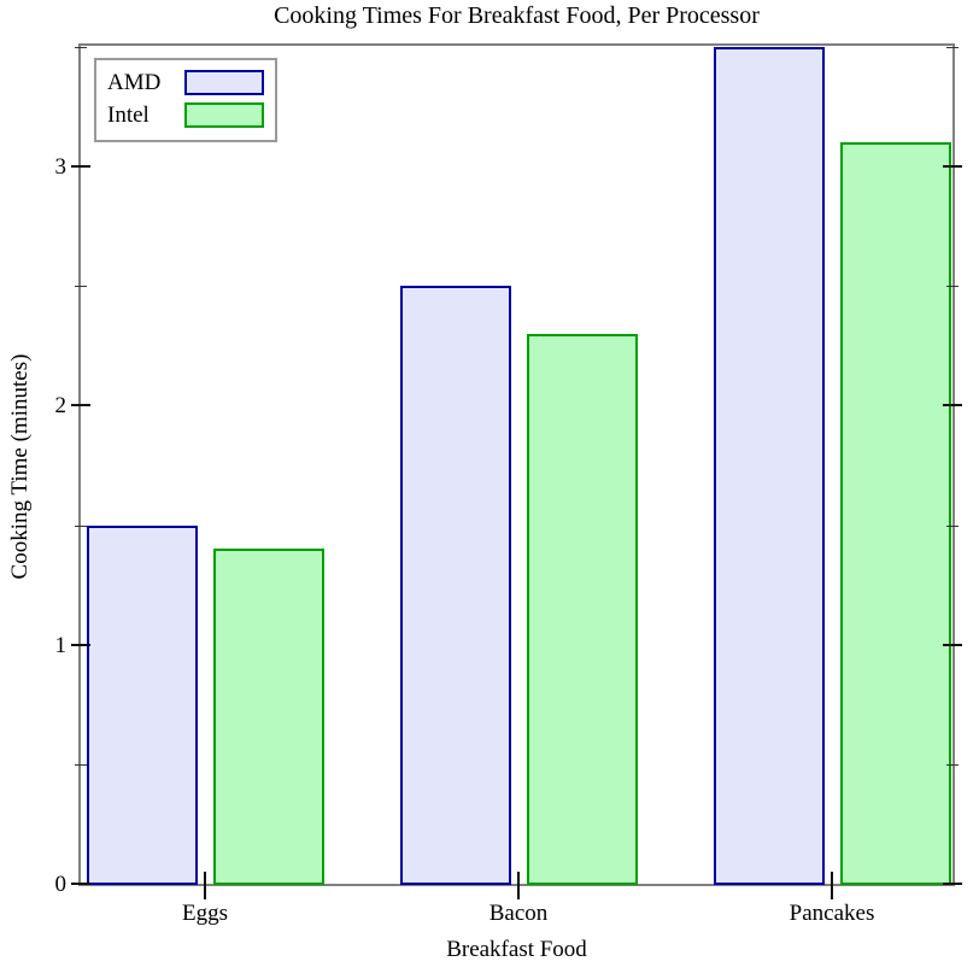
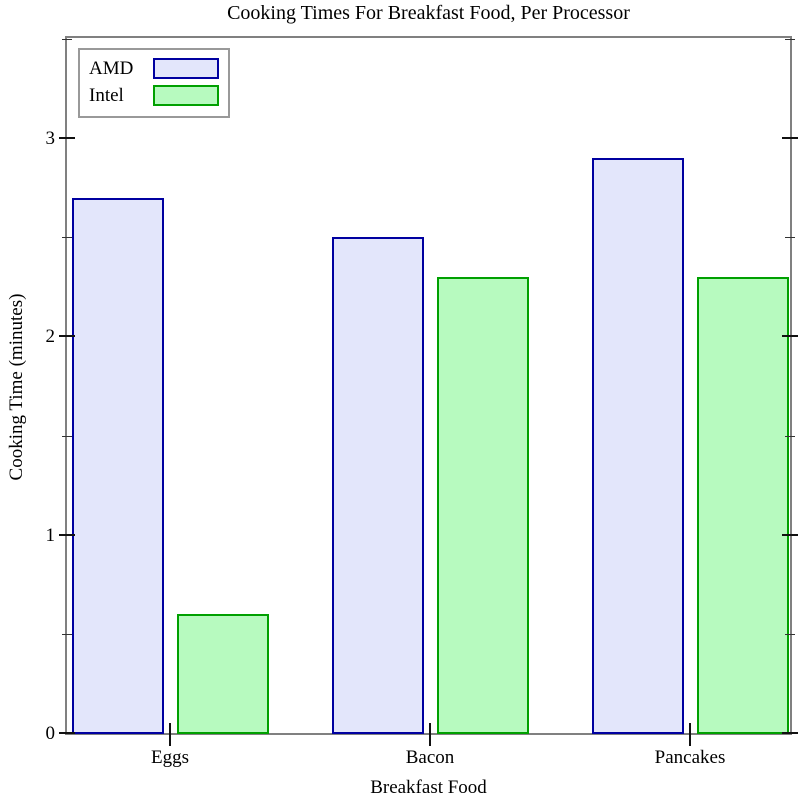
AMD/Eggs: 1.5 -> 2.7
Intel/Eggs: 1.4 -> 0.6
AMD/Pancakes: 3.5 -> 2.9
Intel/Pancakes: 3.1 -> 2.3
